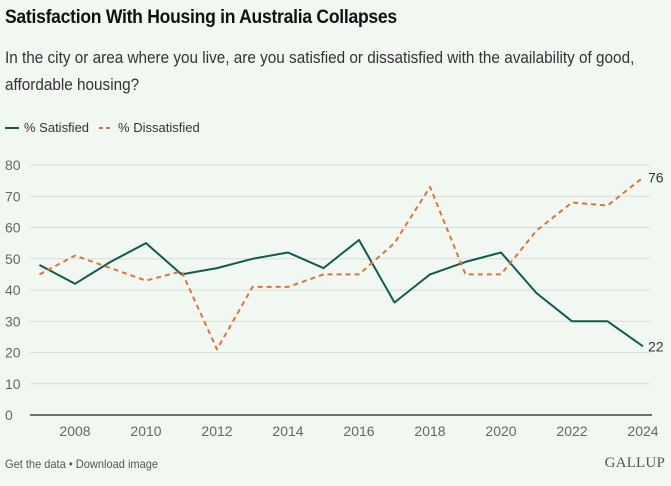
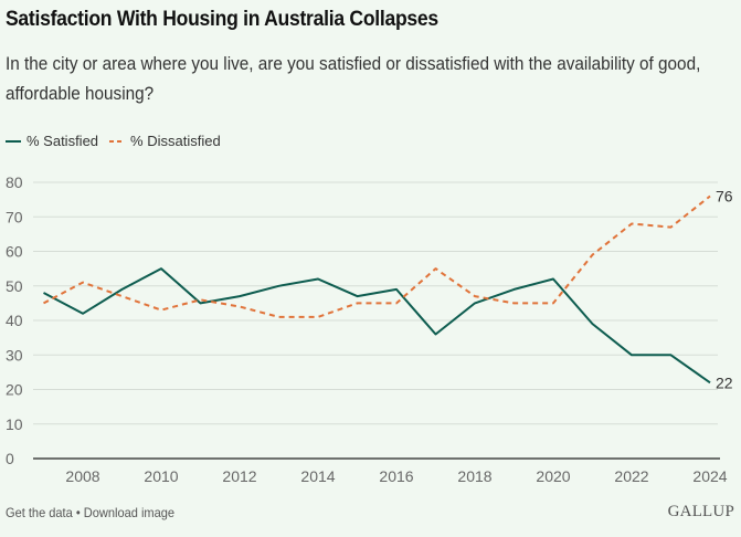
% Dissatisfied/2012: 21 -> 44
% Satisfied/2016: 56 -> 49
% Dissatisfied/2018: 73 -> 47
